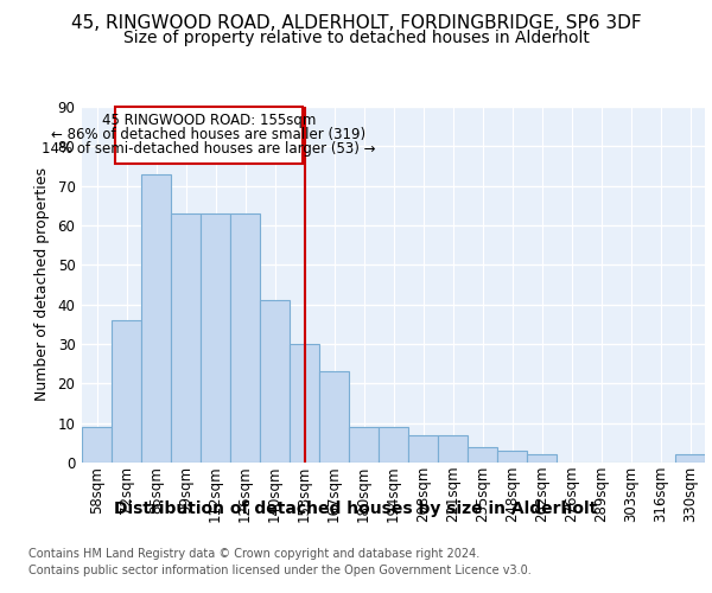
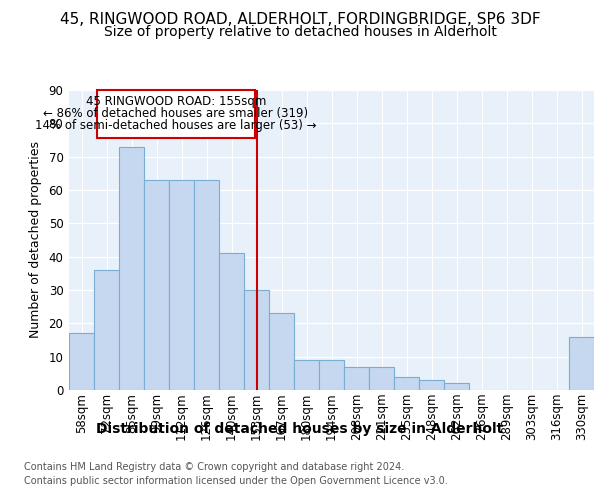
58sqm: 9 -> 17
330sqm: 2 -> 16
